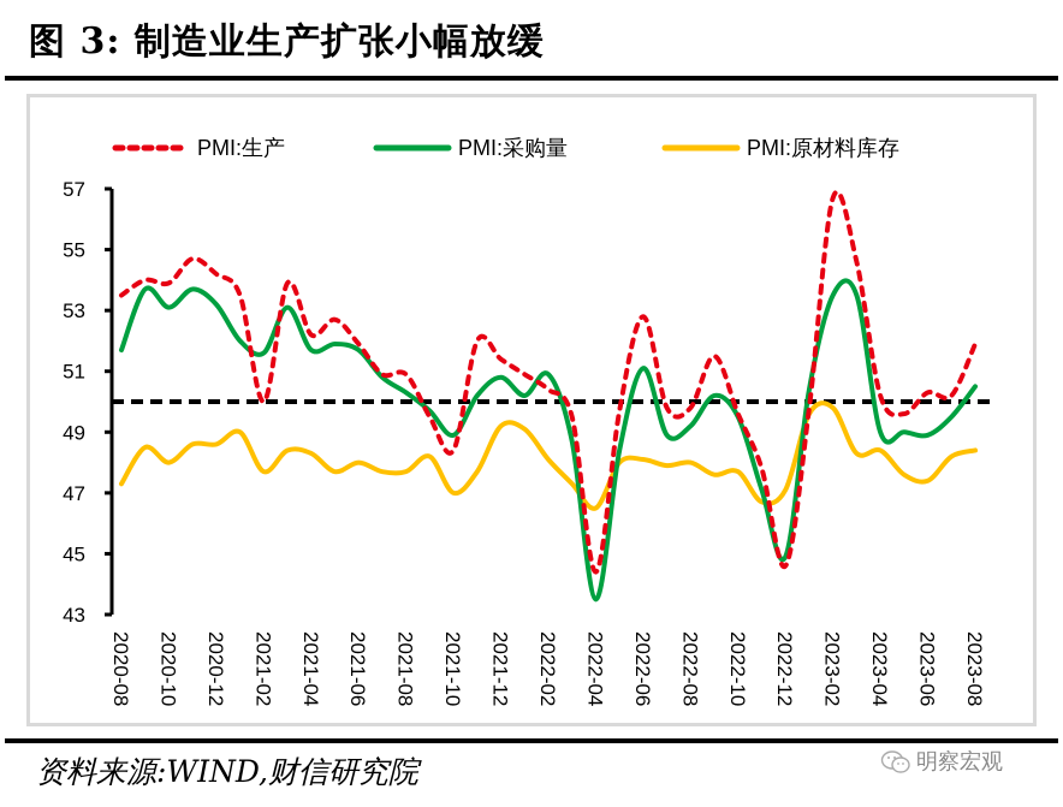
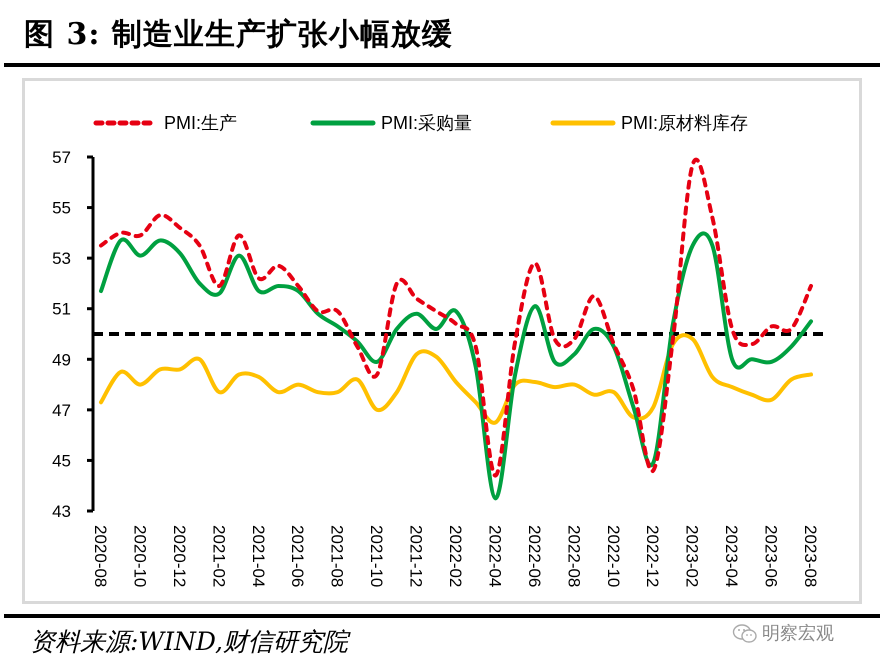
PMI:生产/2021-02: 50.0 -> 51.9
PMI:原材料库存/2023-04: 48.4 -> 47.9
